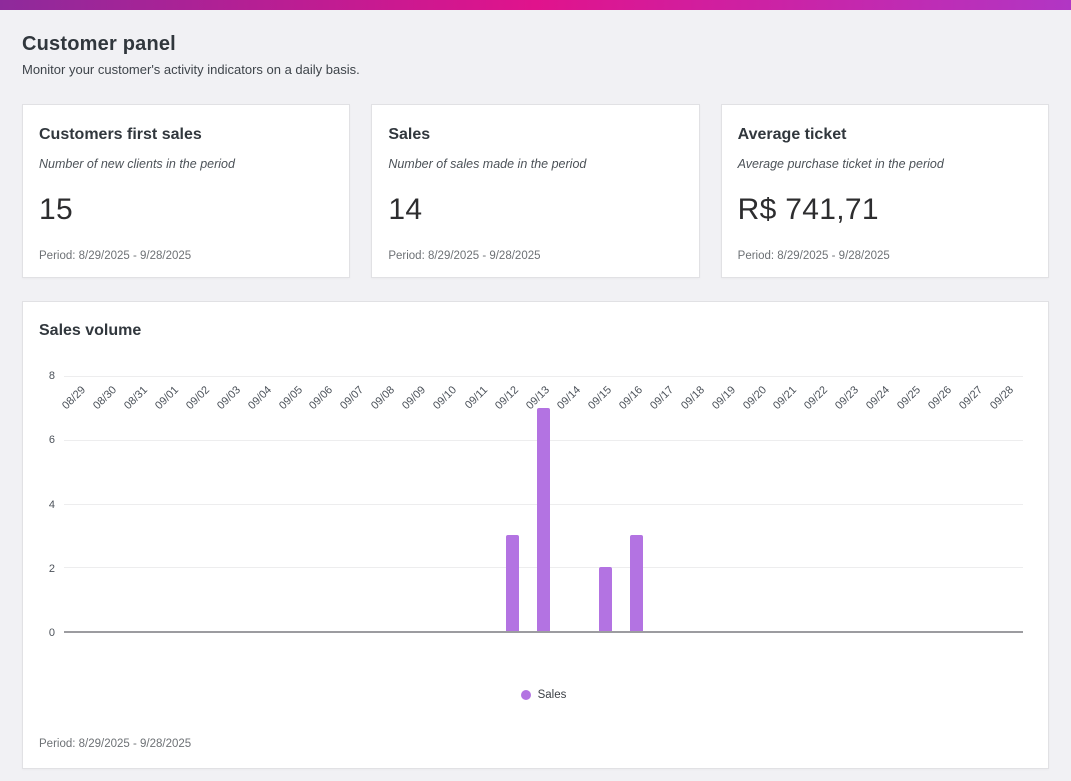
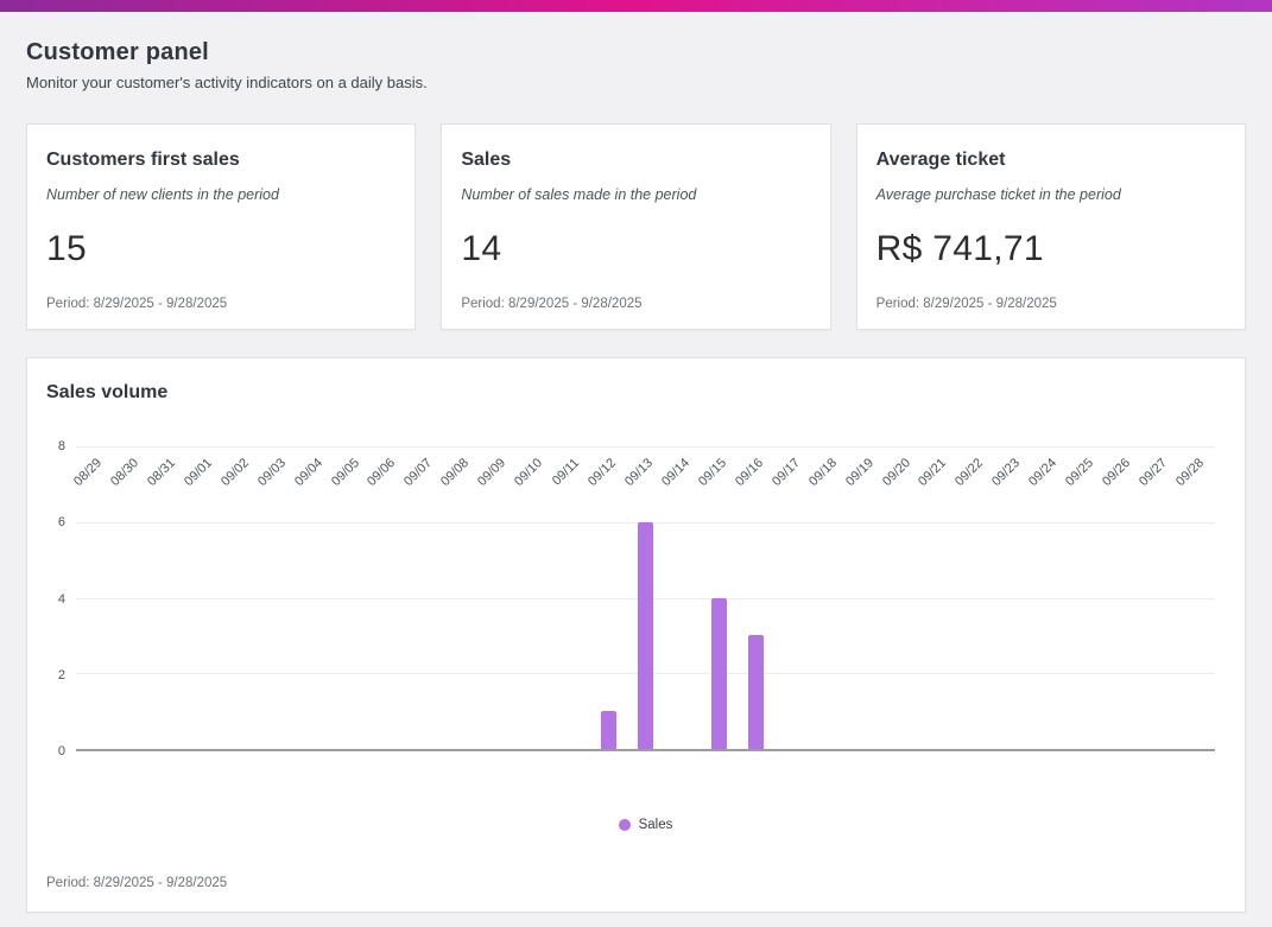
09/12: 3 -> 1
09/13: 7 -> 6
09/15: 2 -> 4
